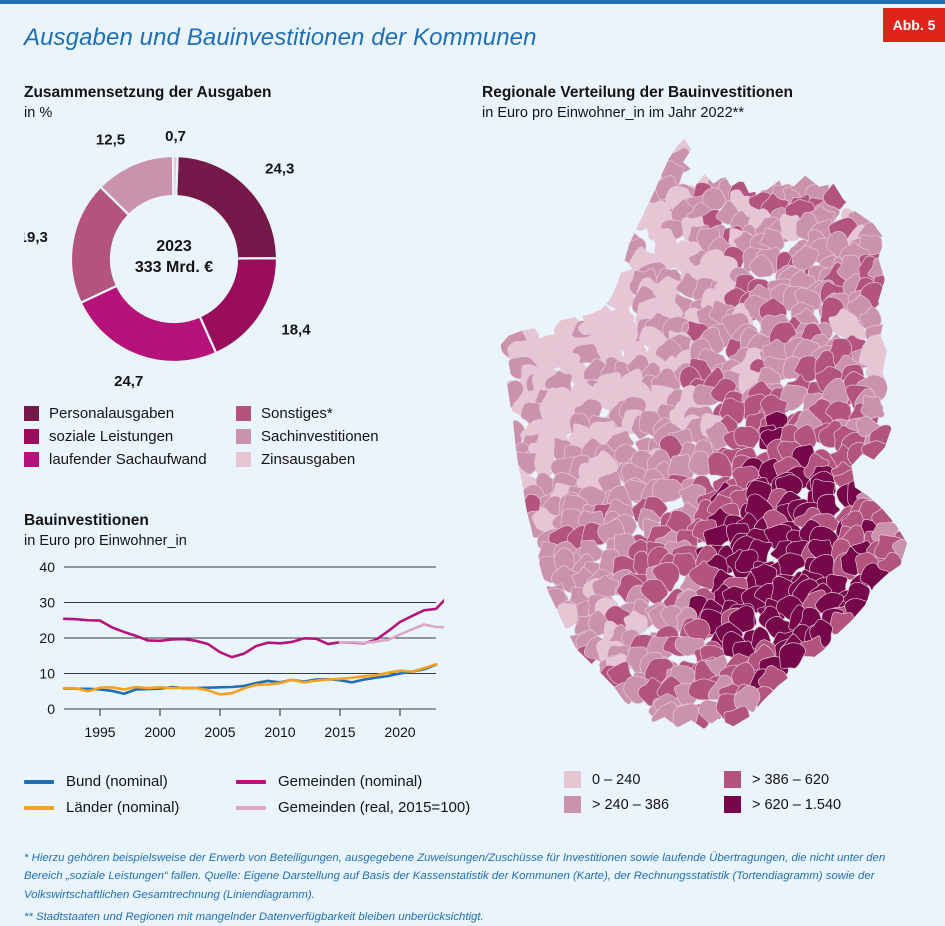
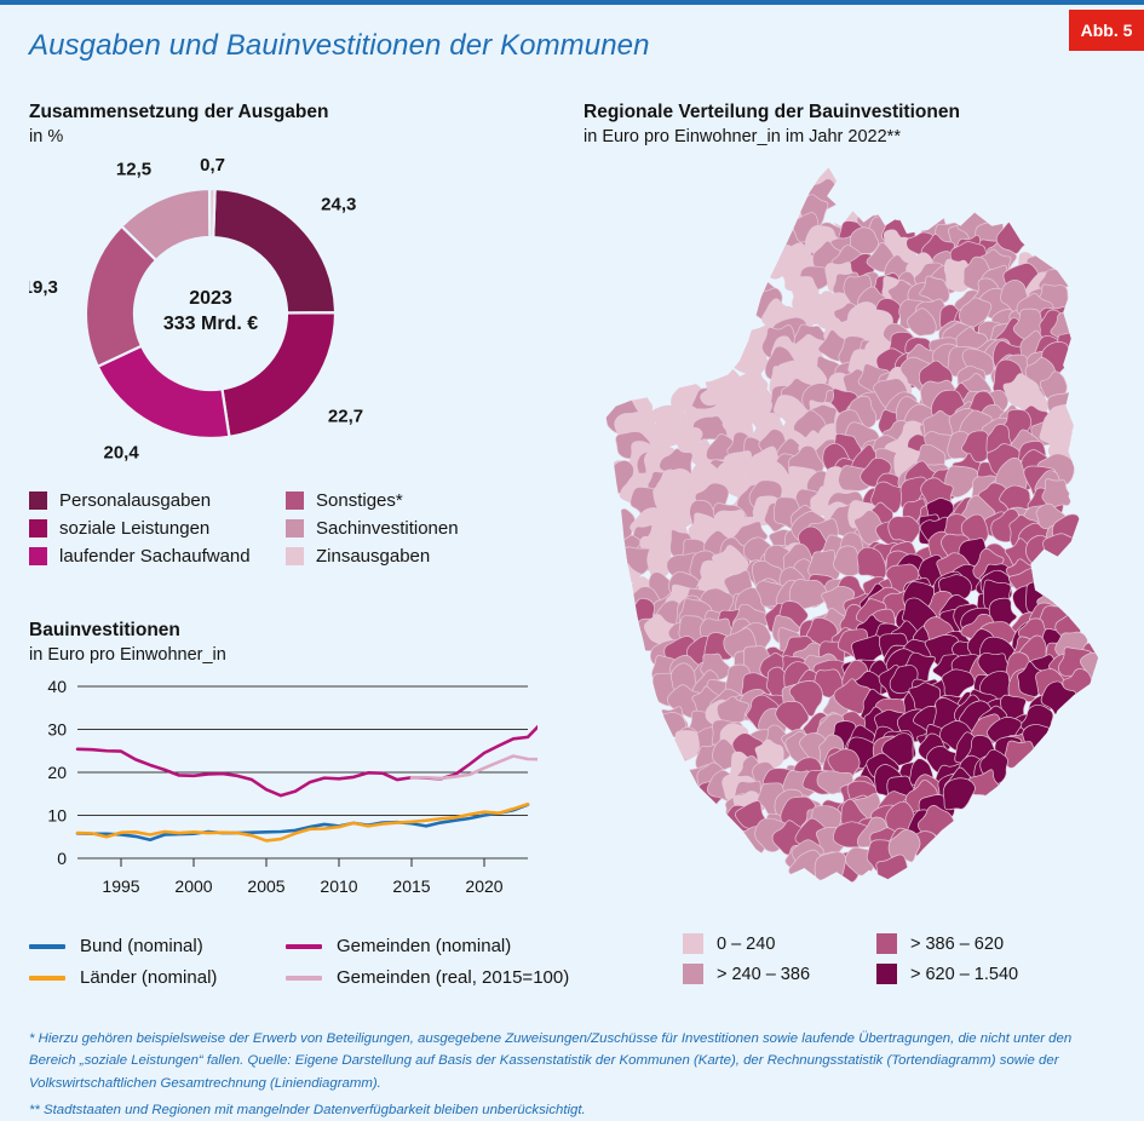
Zusammensetzung der Ausgaben/soziale Leistungen: 18,4 -> 22,7
Zusammensetzung der Ausgaben/laufender Sachaufwand: 24,7 -> 20,4
